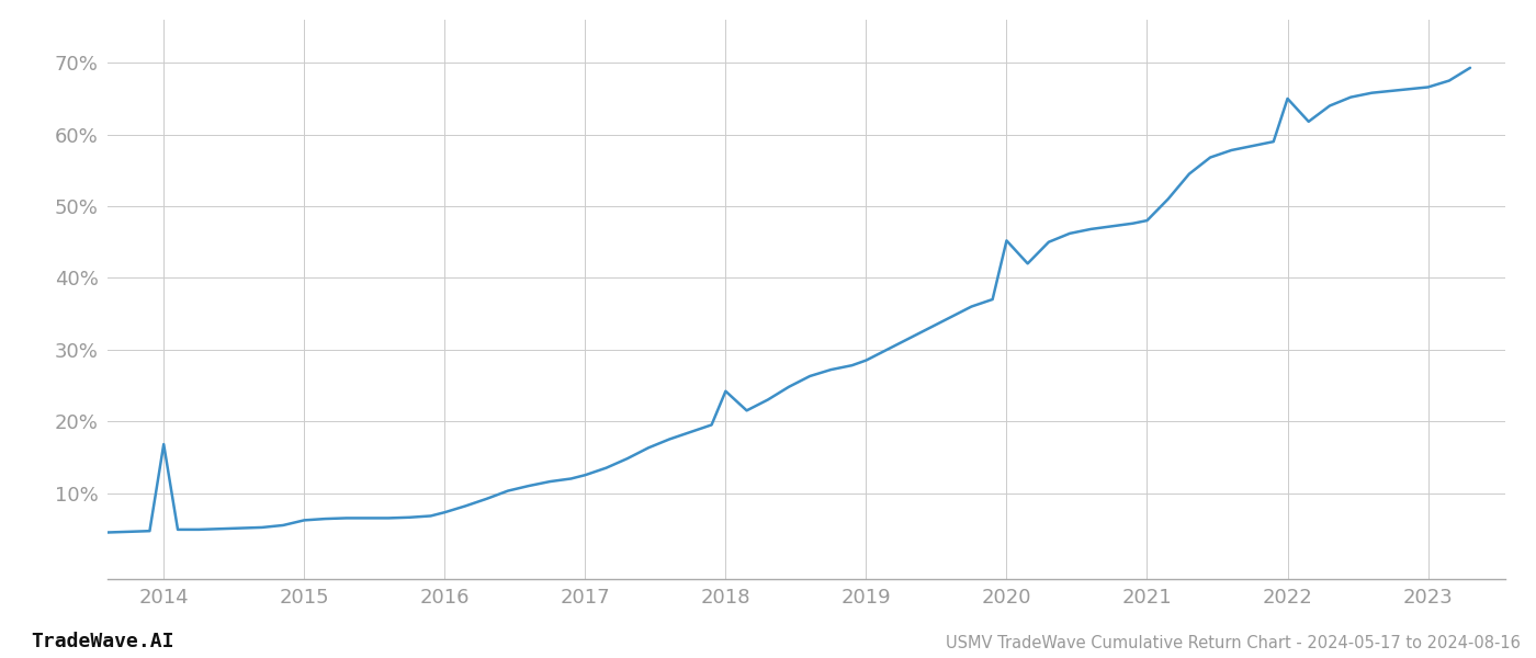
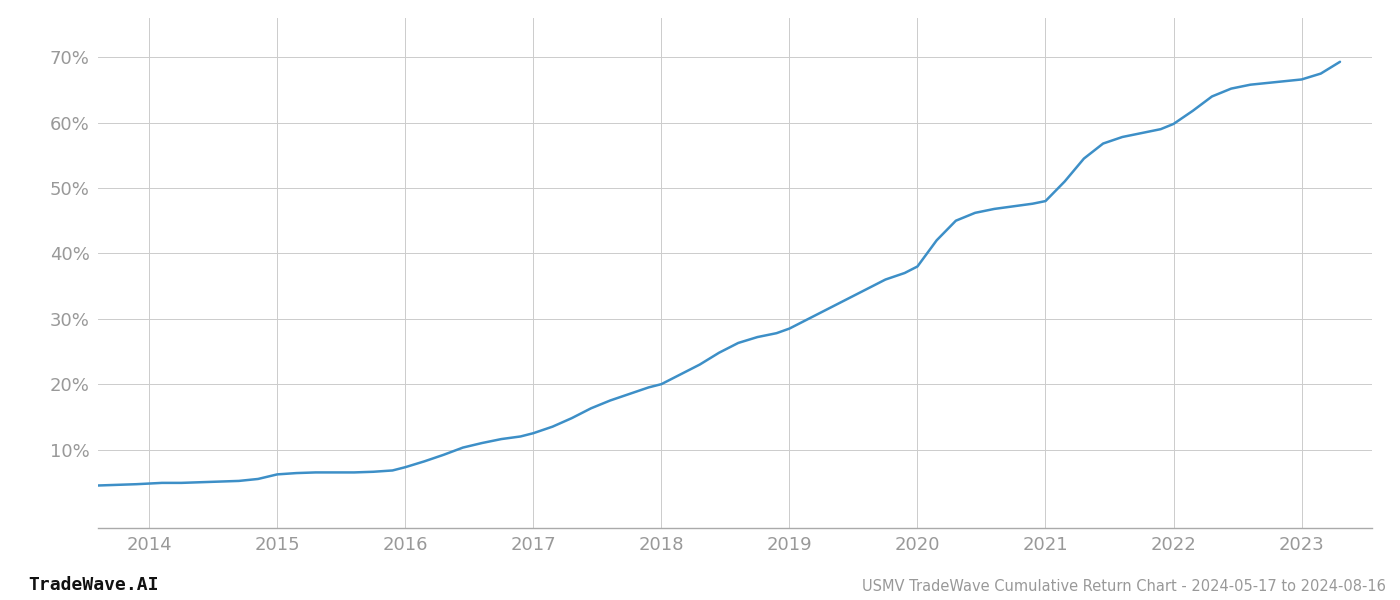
2014: 16.8% -> 4.8%
2018: 24.2% -> 20.0%
2020: 45.2% -> 38.0%
2022: 65.0% -> 59.8%
